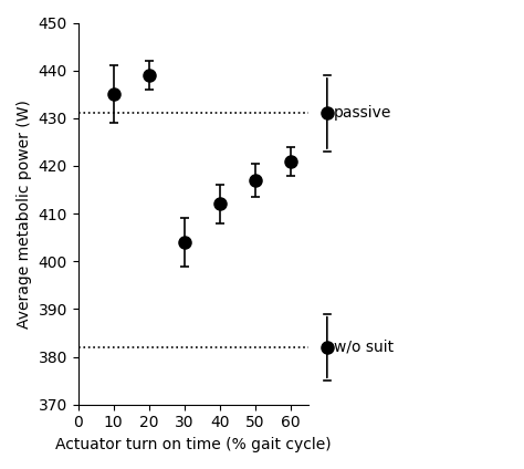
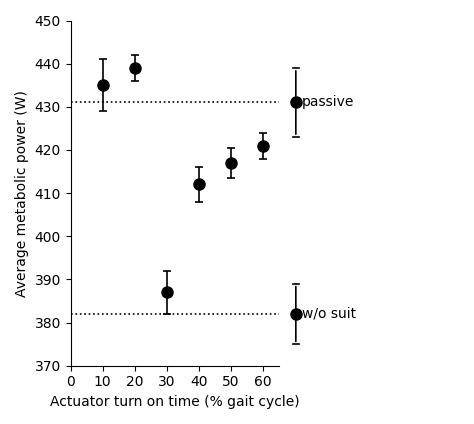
30: 404 -> 387
